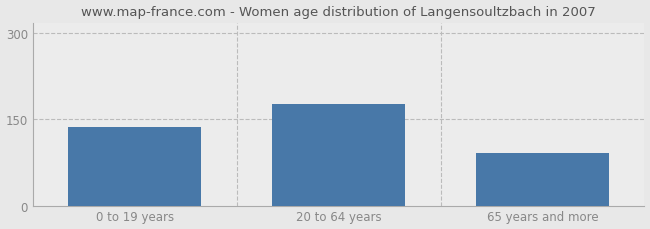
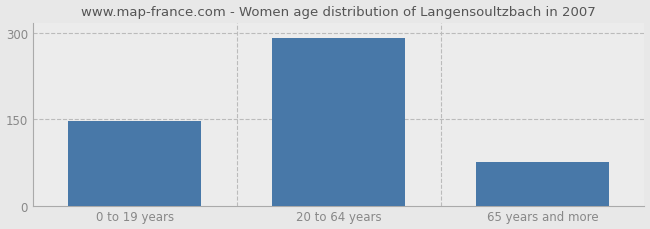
0 to 19 years: 136 -> 147
20 to 64 years: 176 -> 291
65 years and more: 92 -> 75
